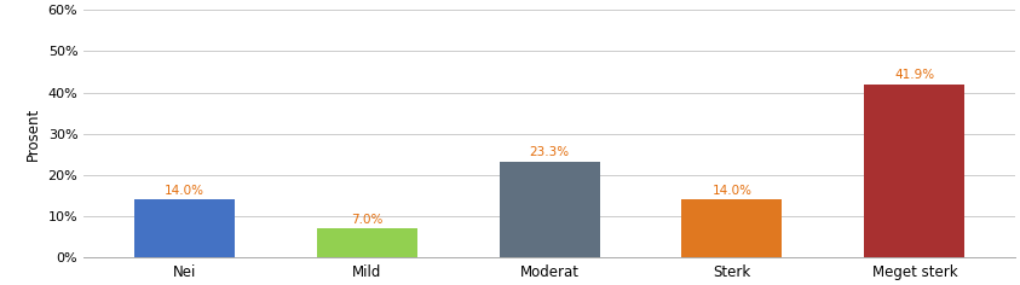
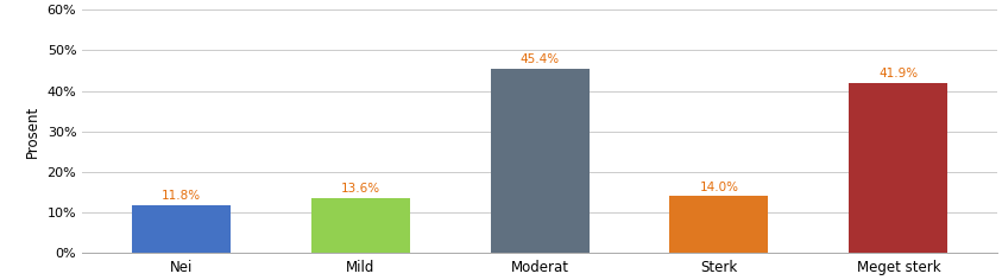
Nei: 14.0% -> 11.8%
Mild: 7.0% -> 13.6%
Moderat: 23.3% -> 45.4%
